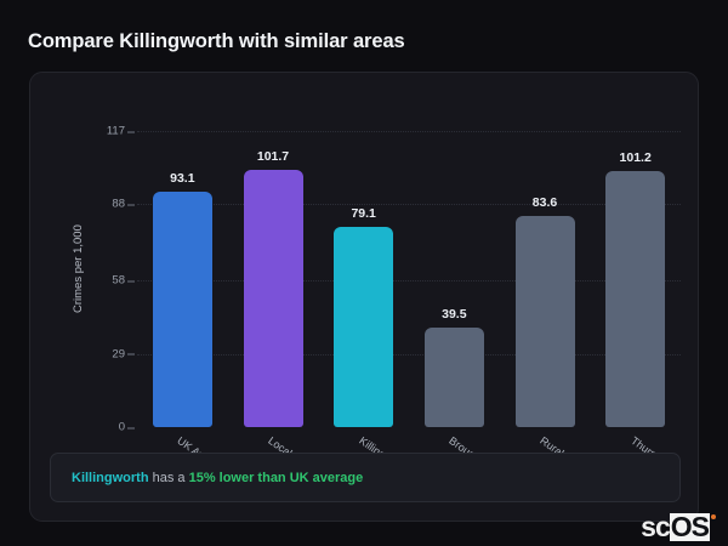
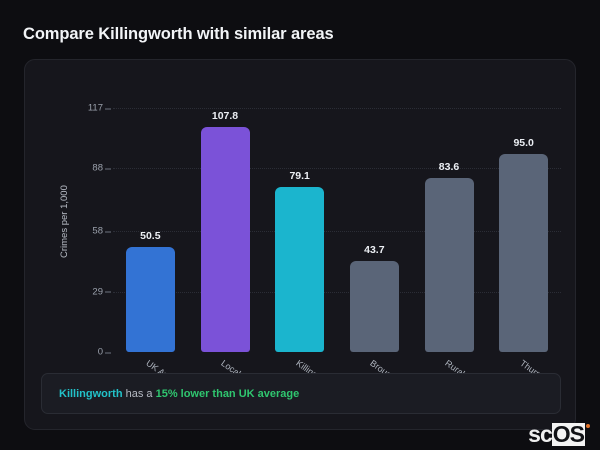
UK Average: 93.1 -> 50.5
Local Area: 101.7 -> 107.8
Broughton ...: 39.5 -> 43.7
Thurmaston: 101.2 -> 95.0
